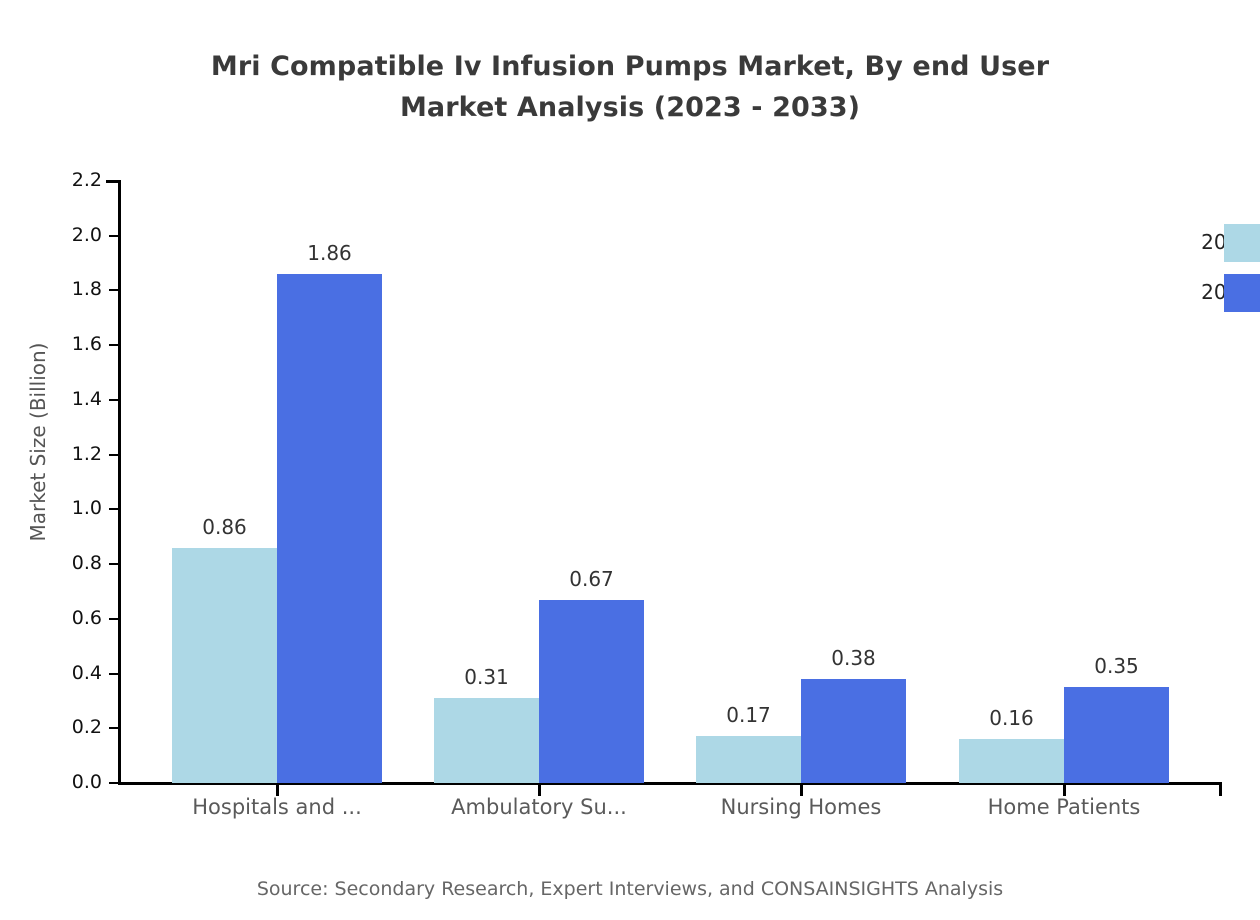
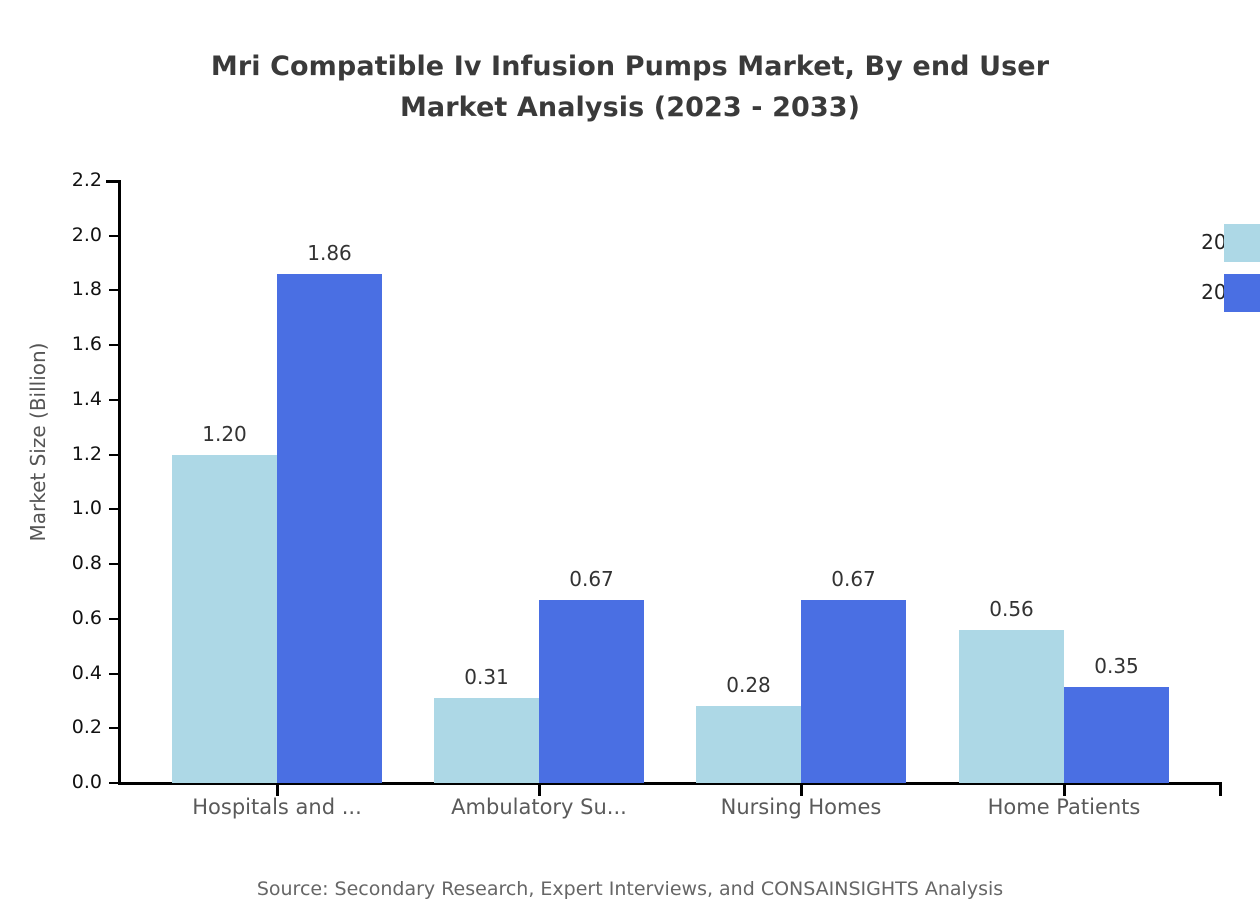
2023/Hospitals and ...: 0.86 -> 1.20
2023/Nursing Homes: 0.17 -> 0.28
2033/Nursing Homes: 0.38 -> 0.67
2023/Home Patients: 0.16 -> 0.56
